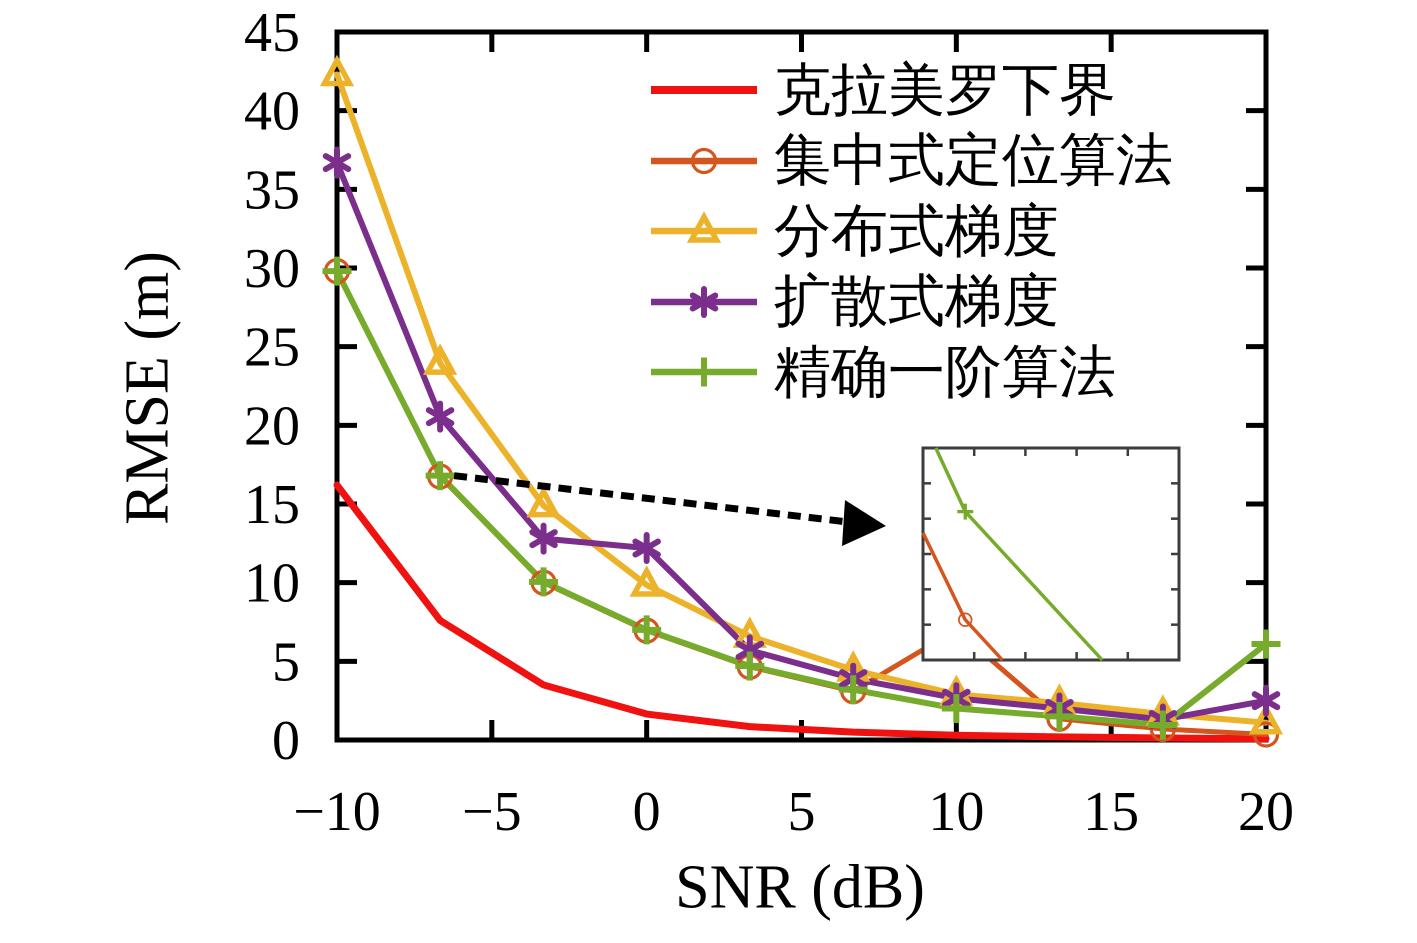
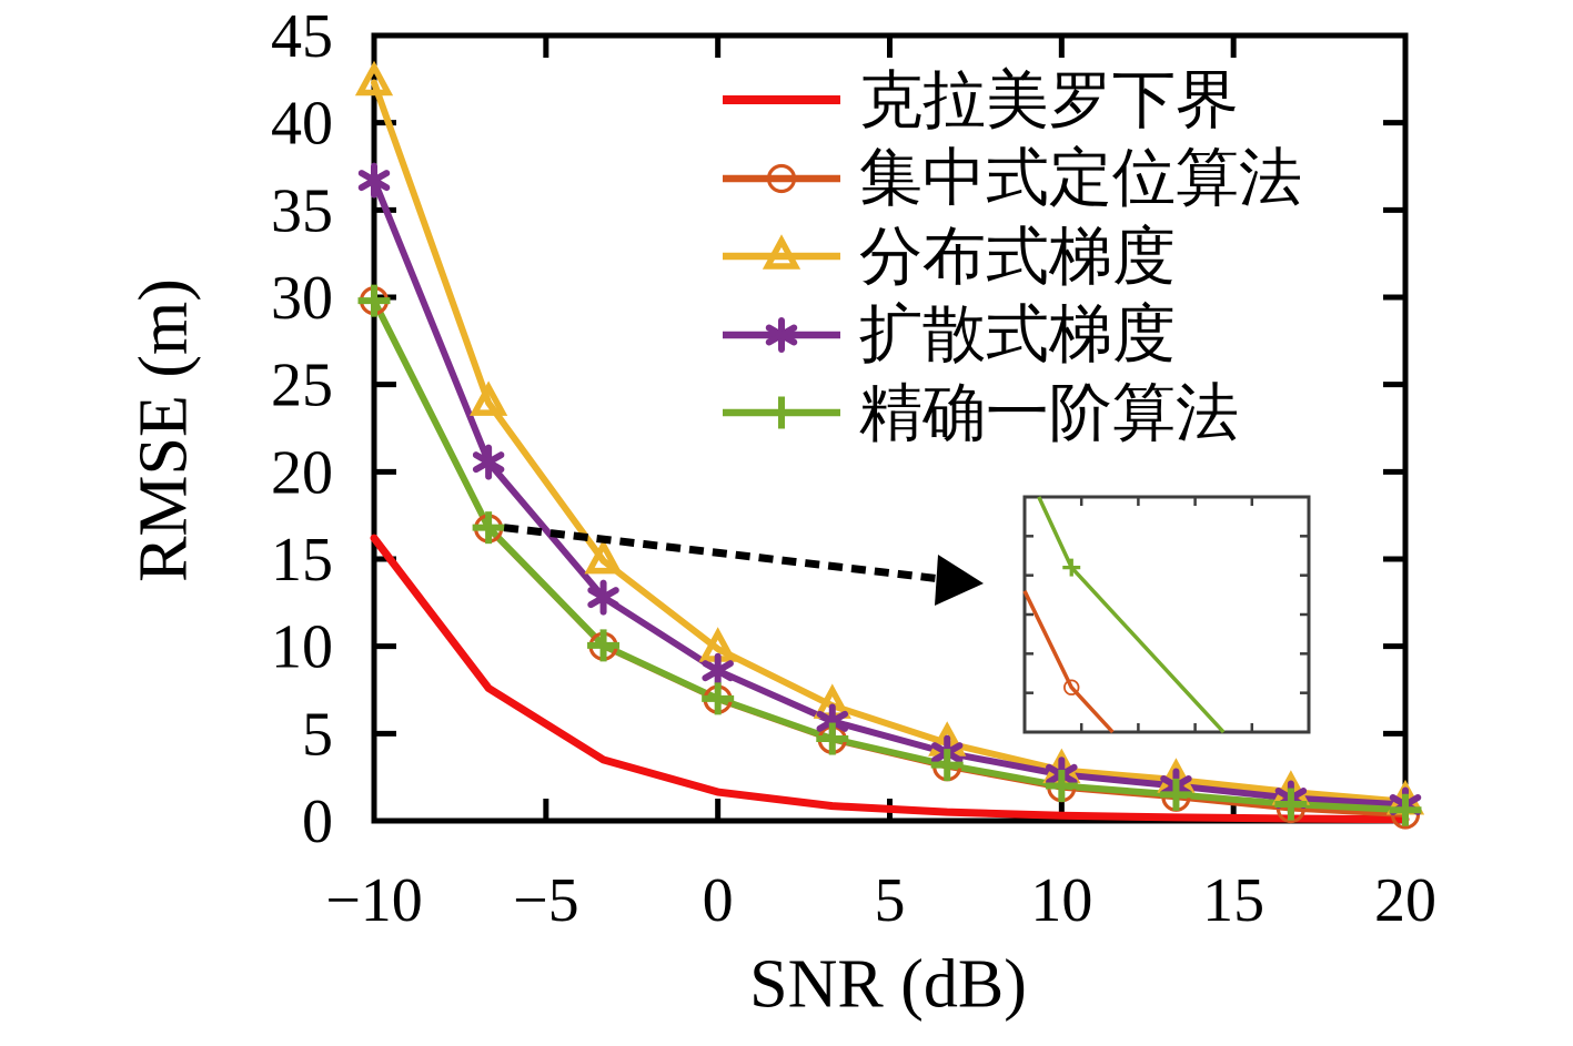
扩散式梯度/0: 12.2 -> 8.6
集中式定位算法/10: 7.0 -> 1.9
扩散式梯度/20: 2.5 -> 0.9
精确一阶算法/20: 6.1 -> 0.6
